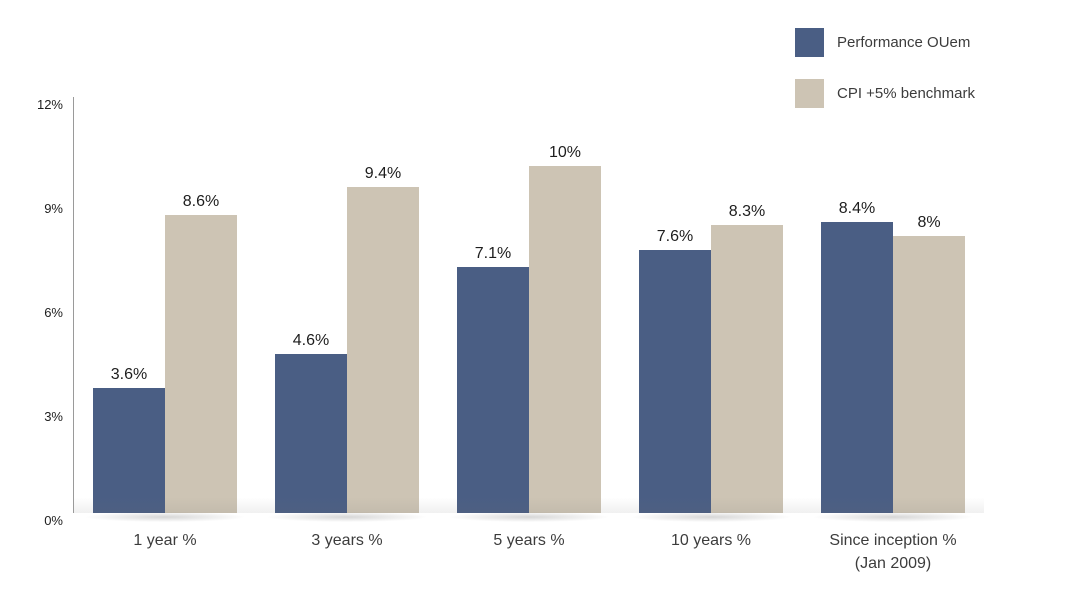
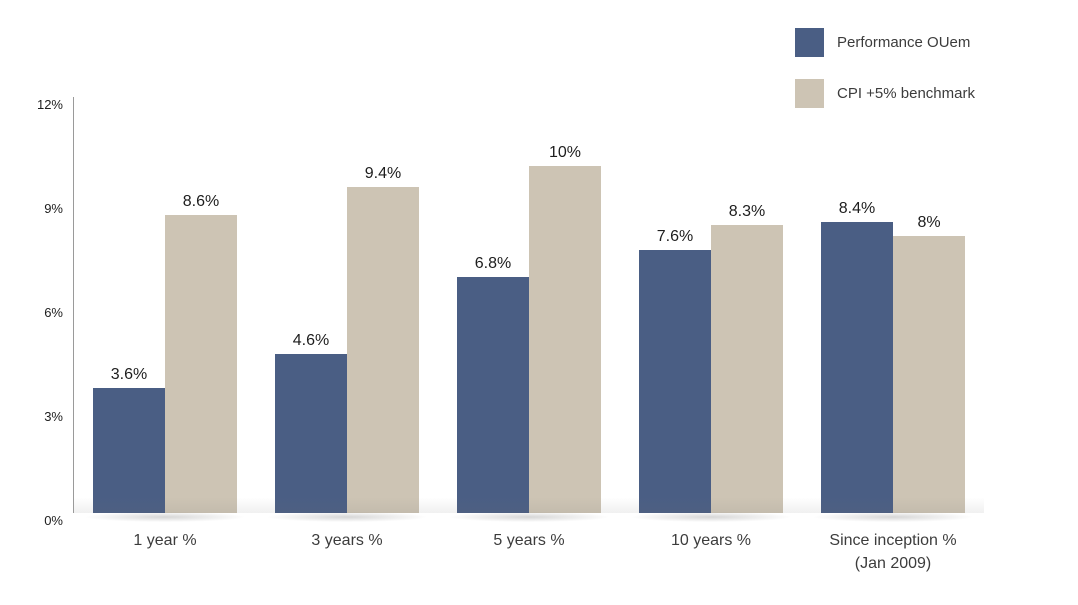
Performance OUem/5 years %: 7.1% -> 6.8%
